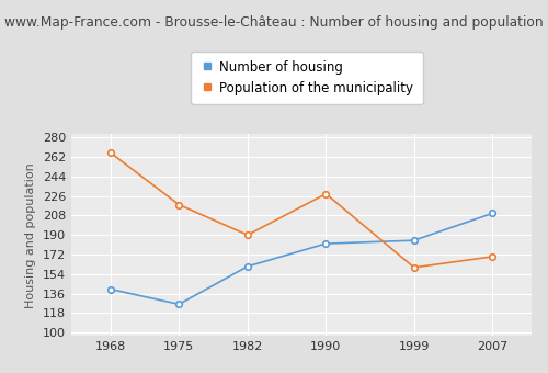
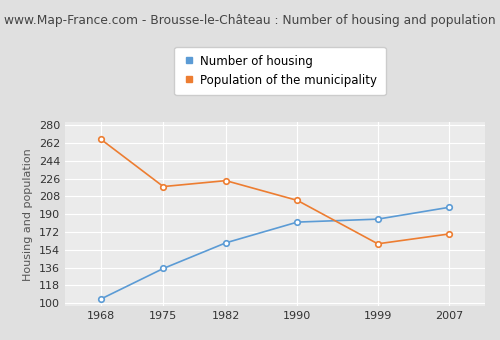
Number of housing/1968: 140 -> 104
Number of housing/1975: 126 -> 135
Population of the municipality/1982: 190 -> 224
Population of the municipality/1990: 228 -> 204
Number of housing/2007: 210 -> 197
